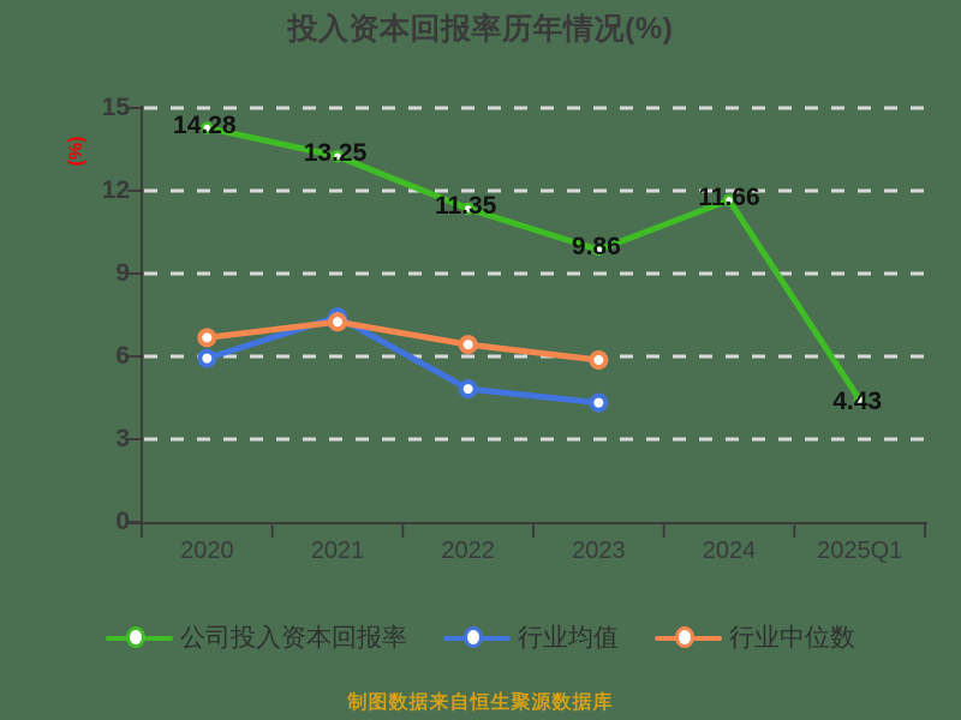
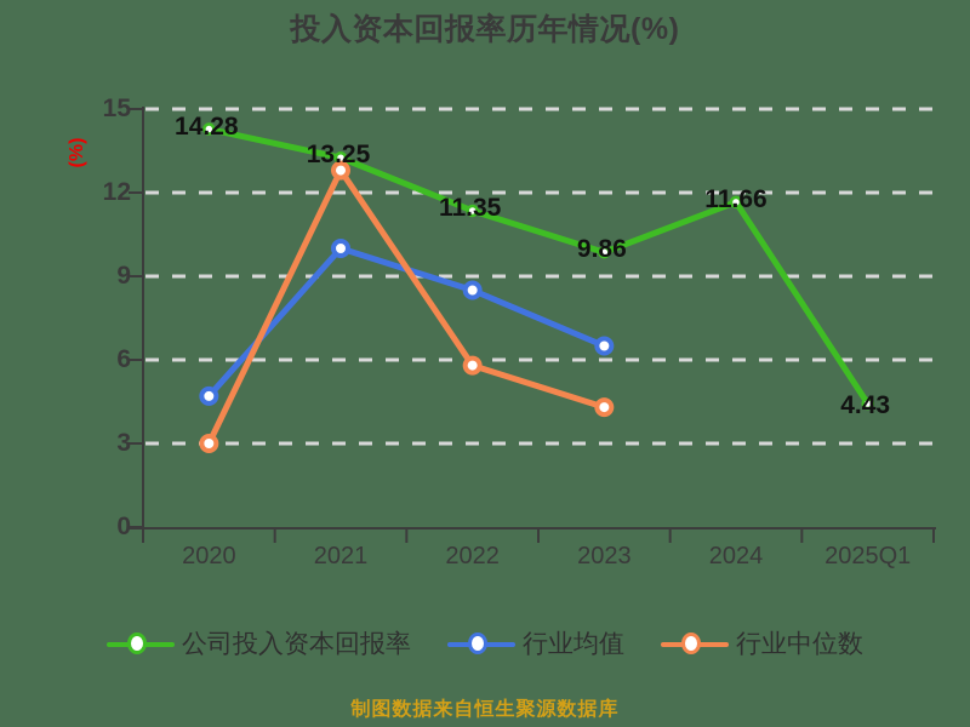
行业均值/2020: 5.9 -> 4.7
行业中位数/2020: 6.7 -> 3.0
行业均值/2021: 7.4 -> 10.0
行业中位数/2021: 7.2 -> 12.8
行业均值/2022: 4.8 -> 8.5
行业中位数/2022: 6.4 -> 5.8
行业均值/2023: 4.3 -> 6.5
行业中位数/2023: 5.9 -> 4.3
